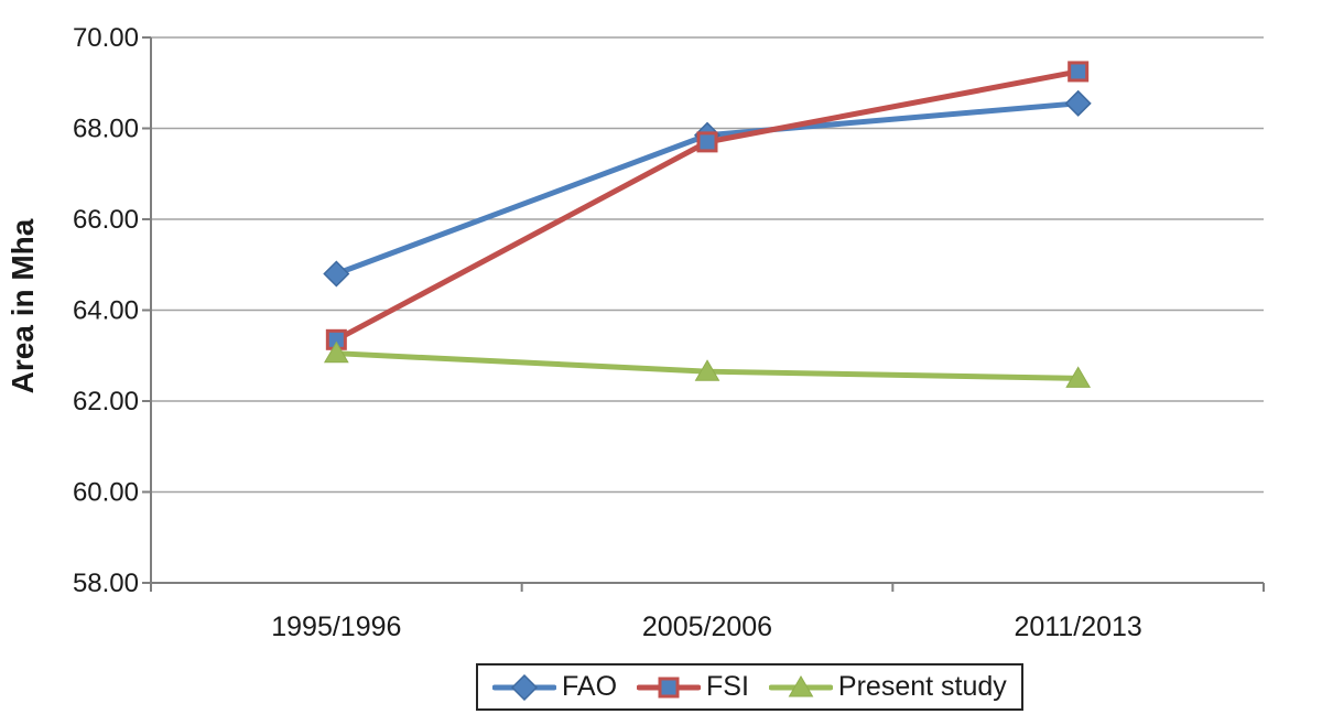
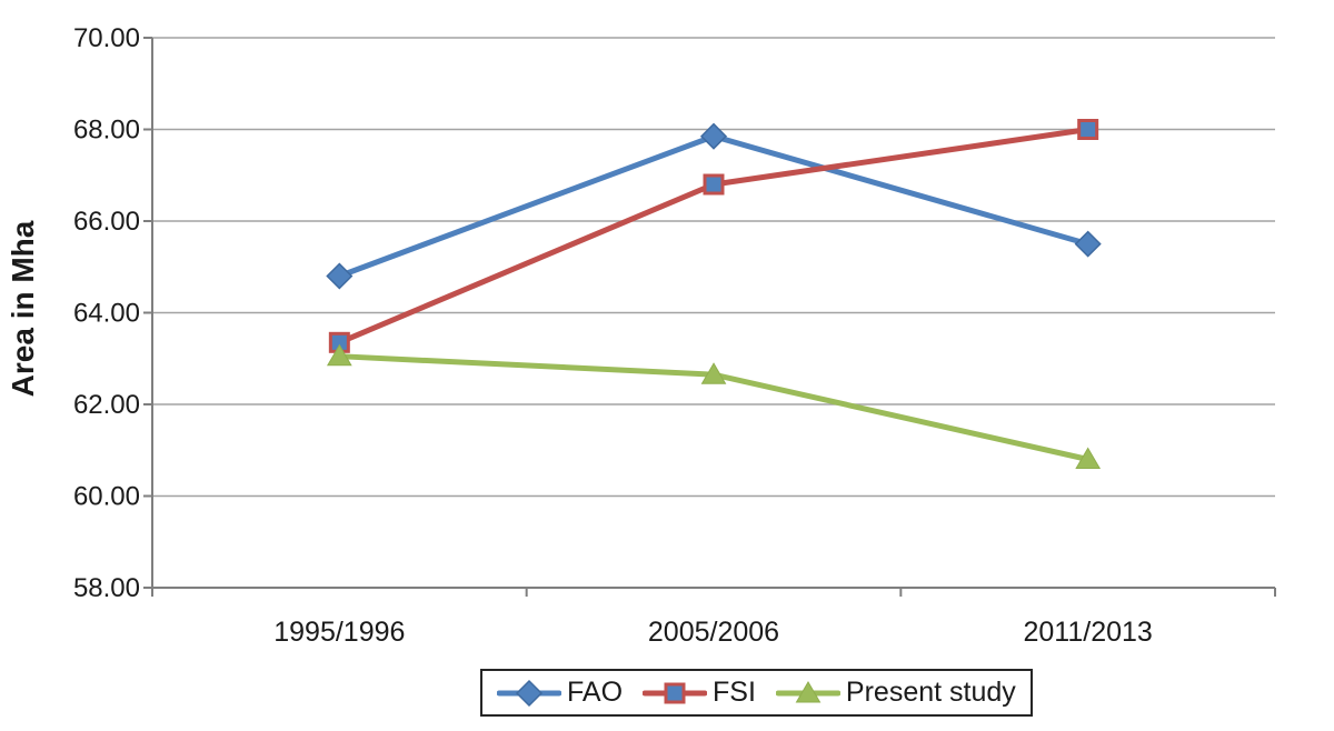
FSI/2005/2006: 67.7 -> 66.8
FAO/2011/2013: 68.5 -> 65.5
FSI/2011/2013: 69.2 -> 68.0
Present study/2011/2013: 62.5 -> 60.8
